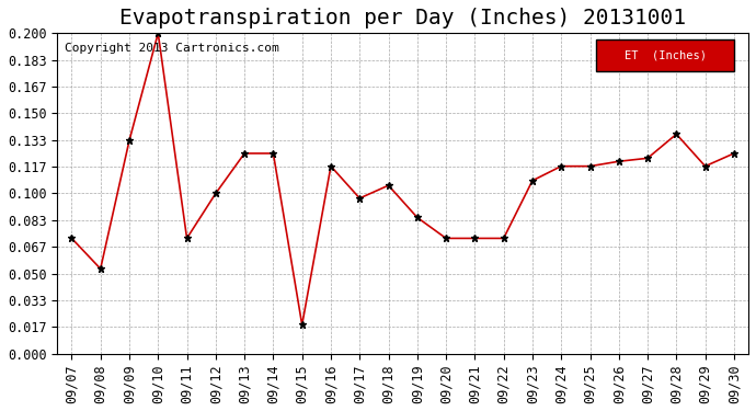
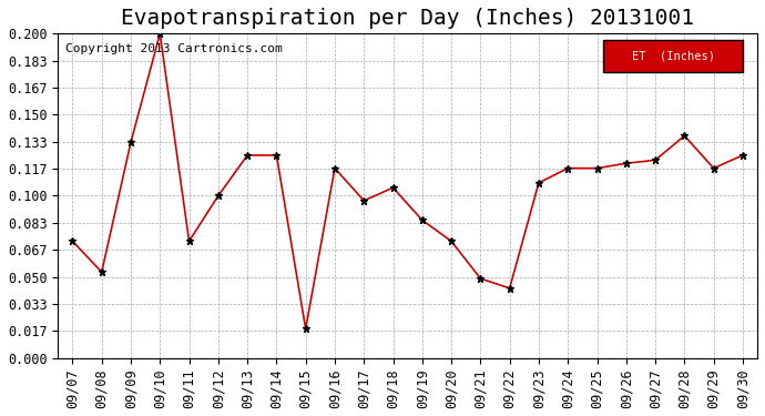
09/21: 0.072 -> 0.049
09/22: 0.072 -> 0.043
